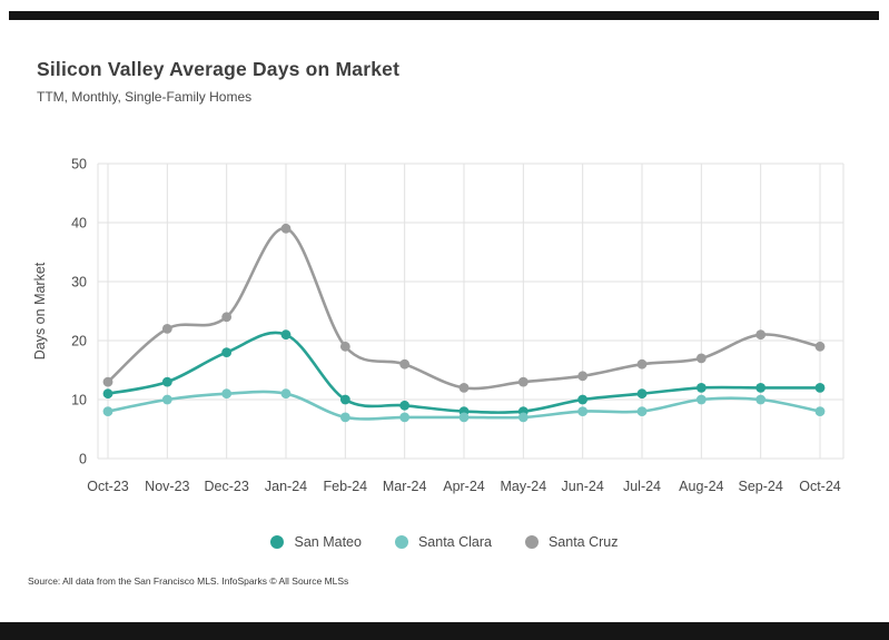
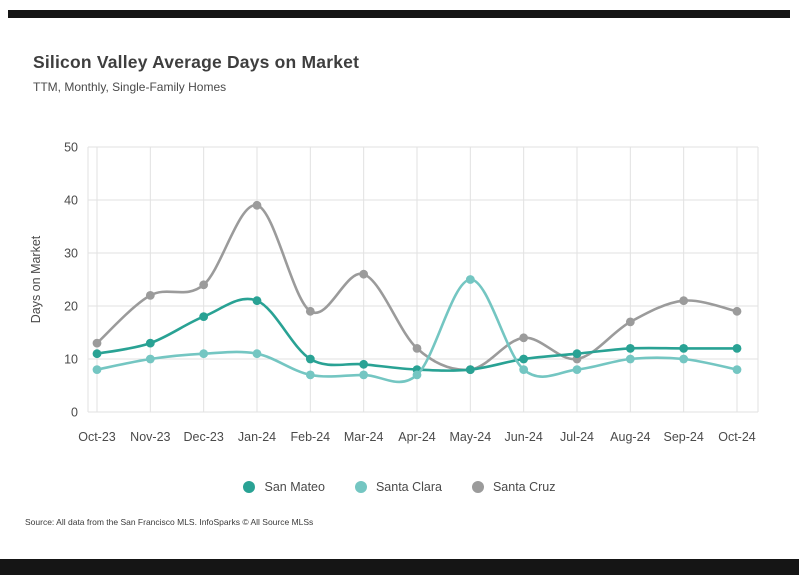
Santa Cruz/Mar-24: 16 -> 26
Santa Clara/May-24: 7 -> 25
Santa Cruz/May-24: 13 -> 8
Santa Cruz/Jul-24: 16 -> 10
